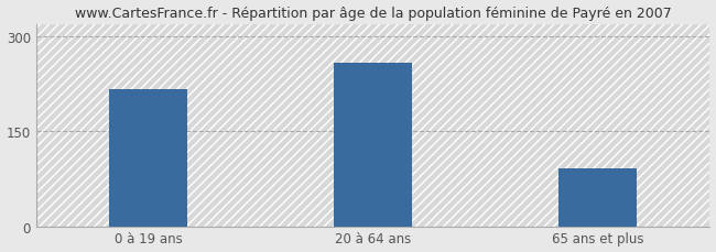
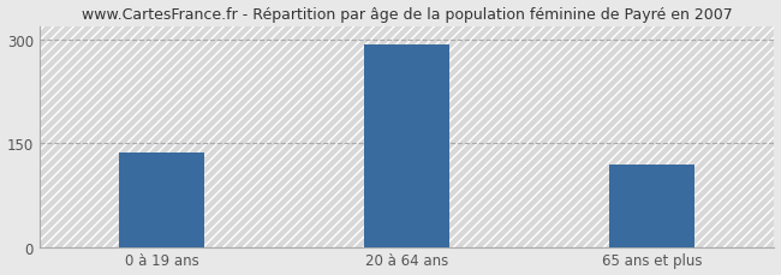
0 à 19 ans: 216 -> 136
20 à 64 ans: 258 -> 293
65 ans et plus: 92 -> 120
